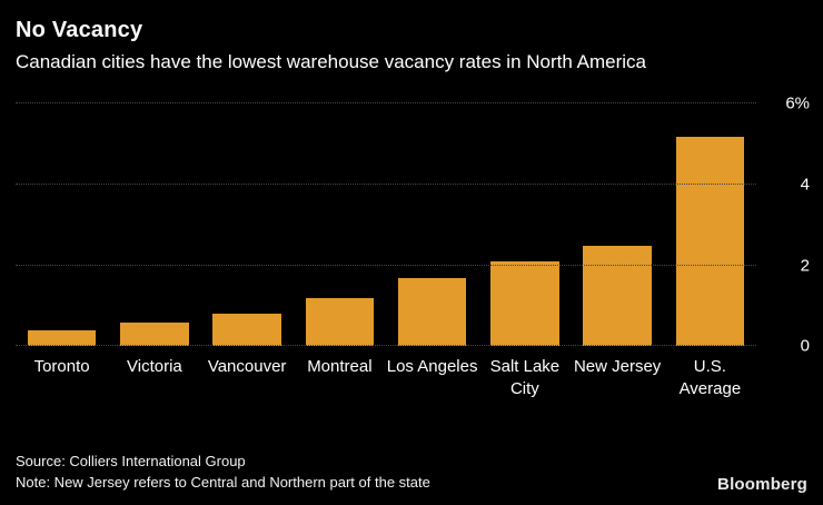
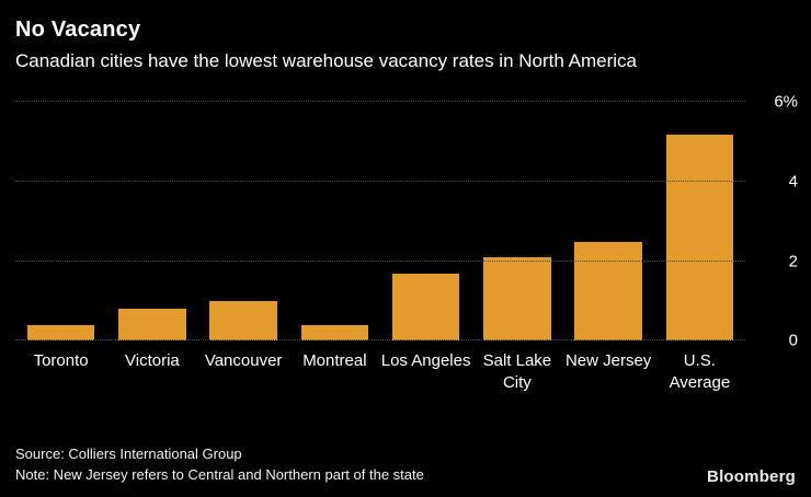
Victoria: 0.6% -> 0.8%
Vancouver: 0.8% -> 1.0%
Montreal: 1.2% -> 0.4%
